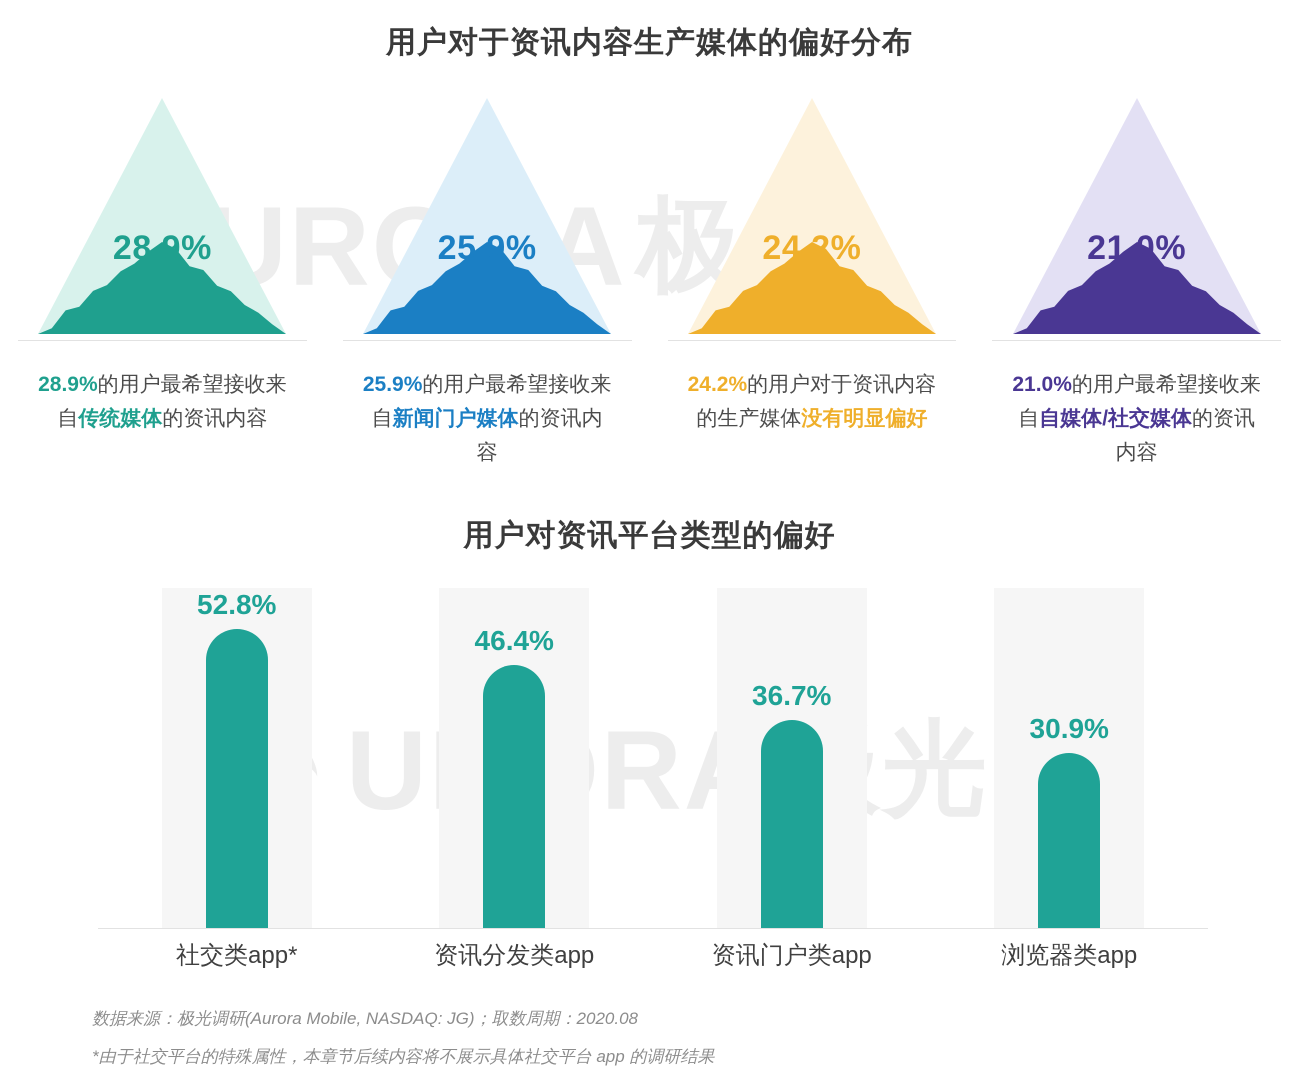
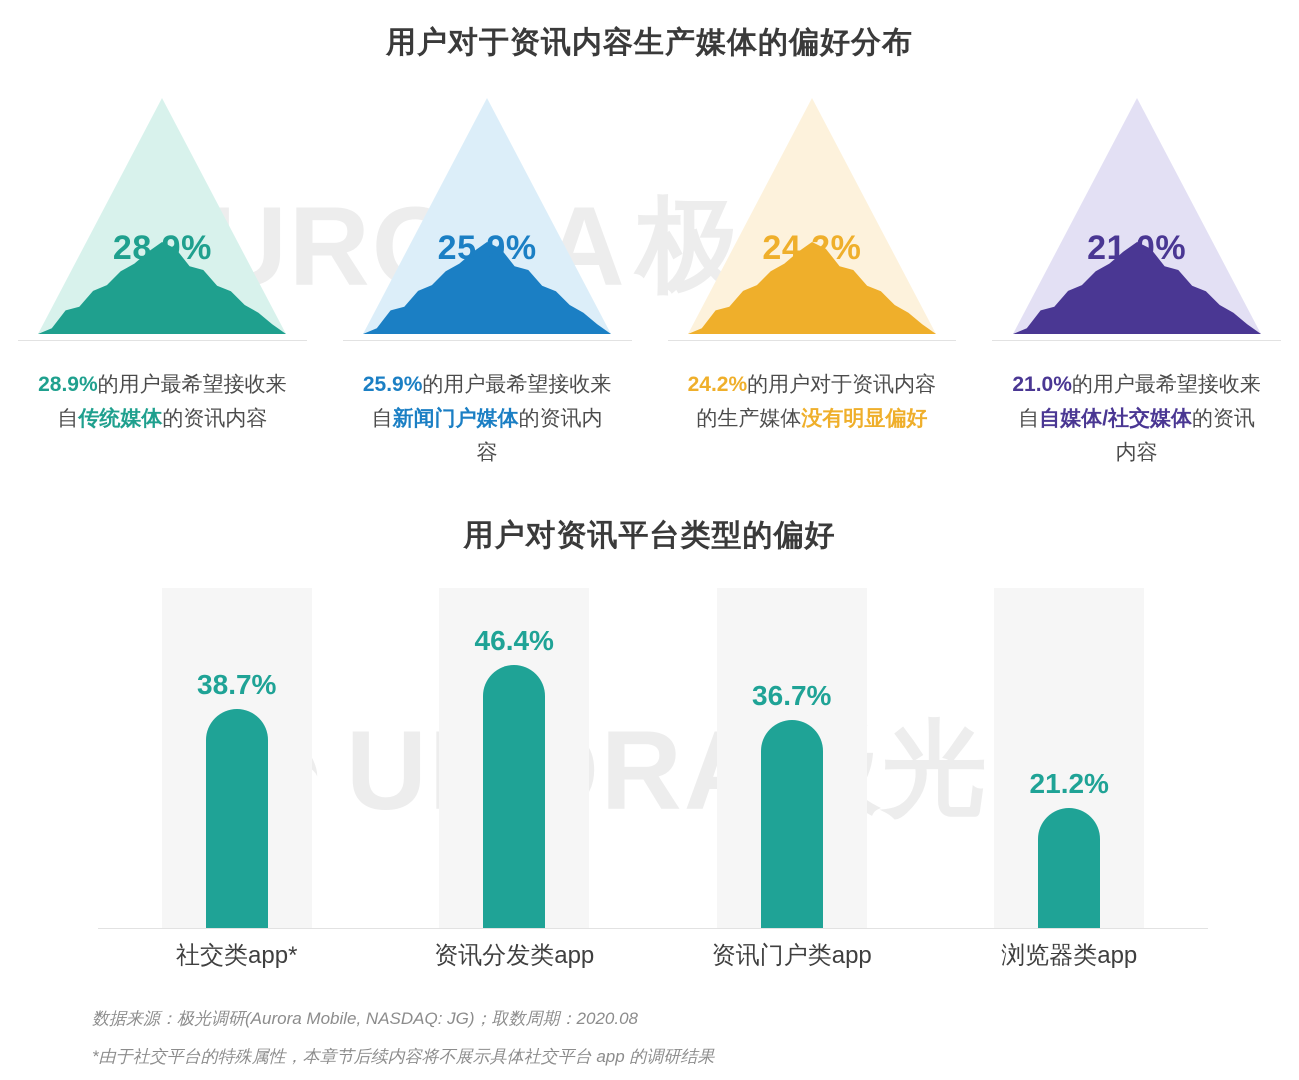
社交类app*: 52.8% -> 38.7%
浏览器类app: 30.9% -> 21.2%
